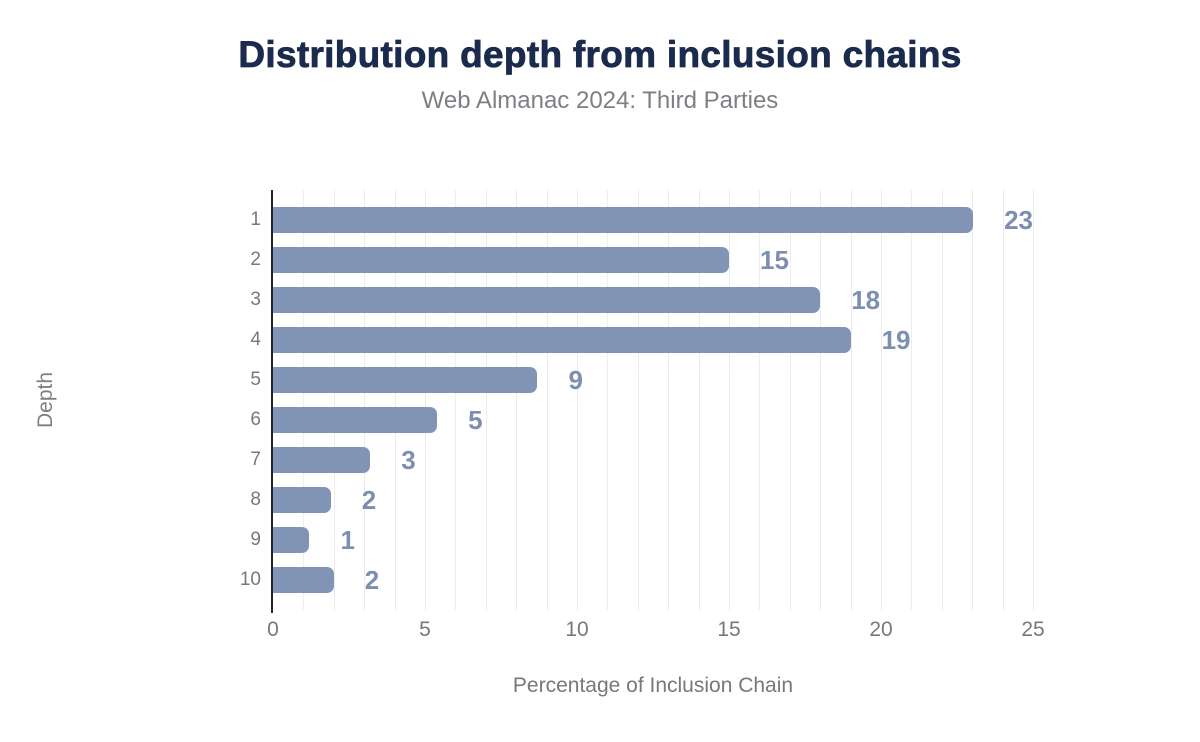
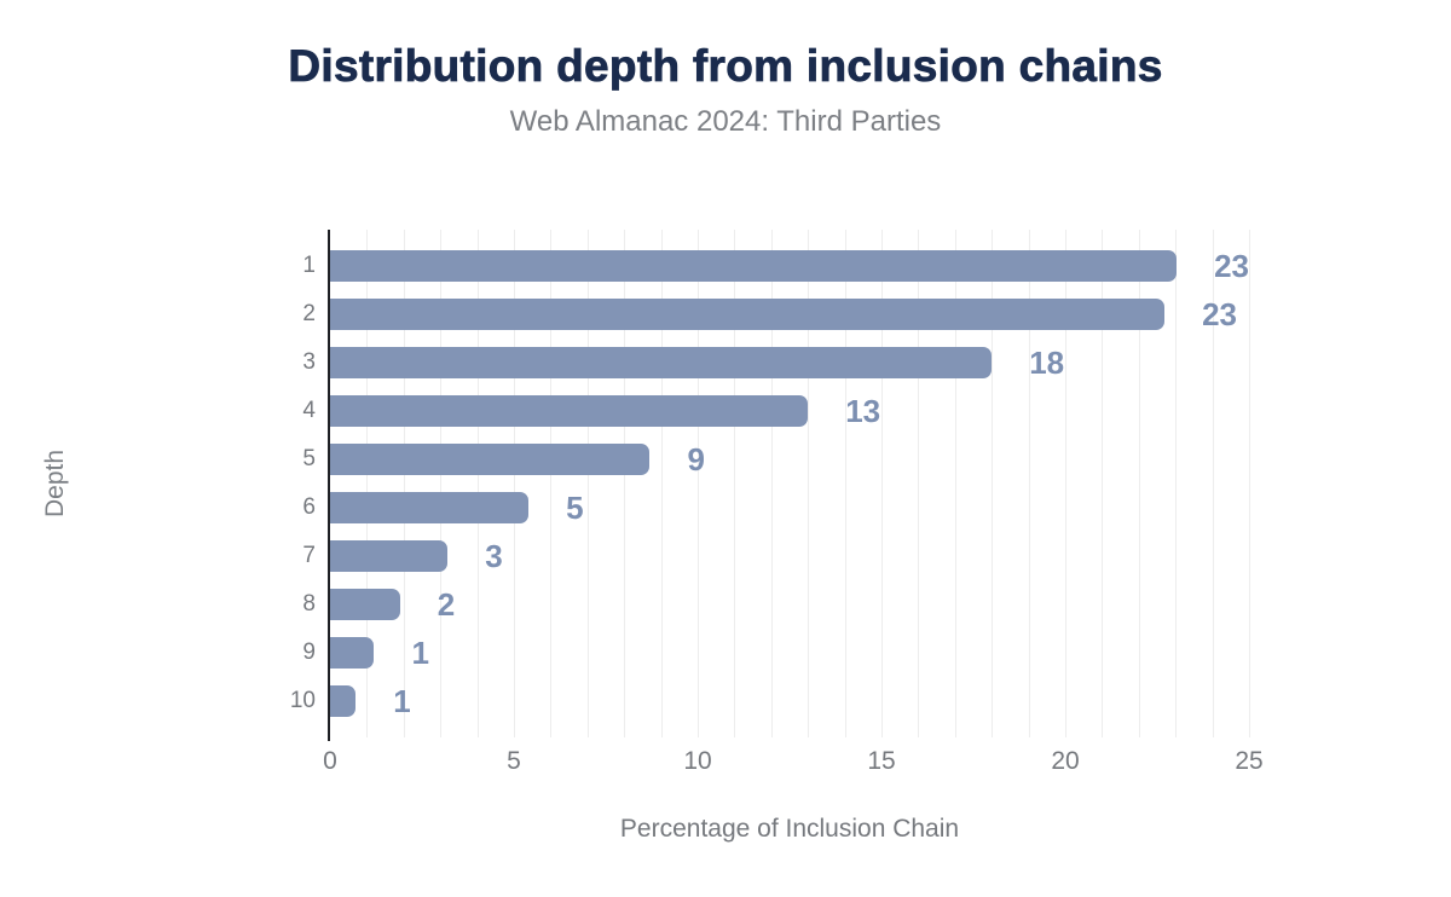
2: 15 -> 23
4: 19 -> 13
10: 2 -> 1
